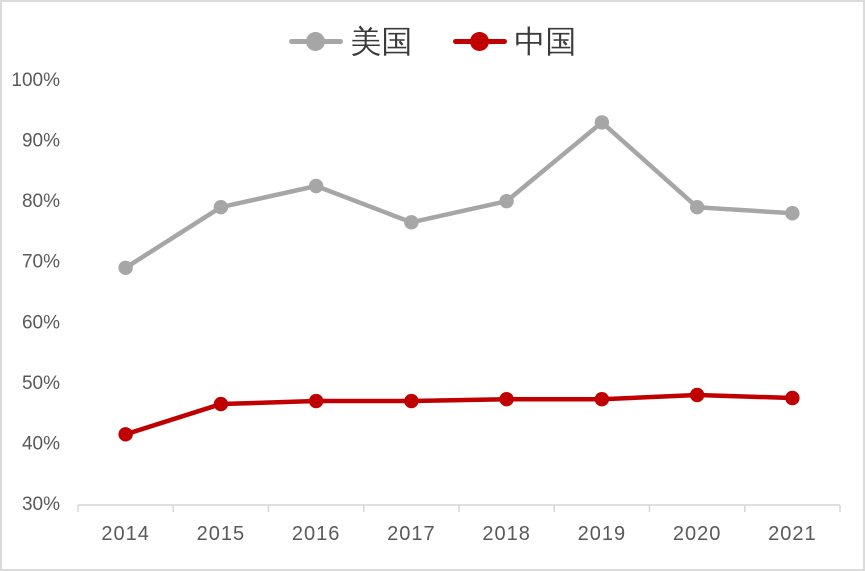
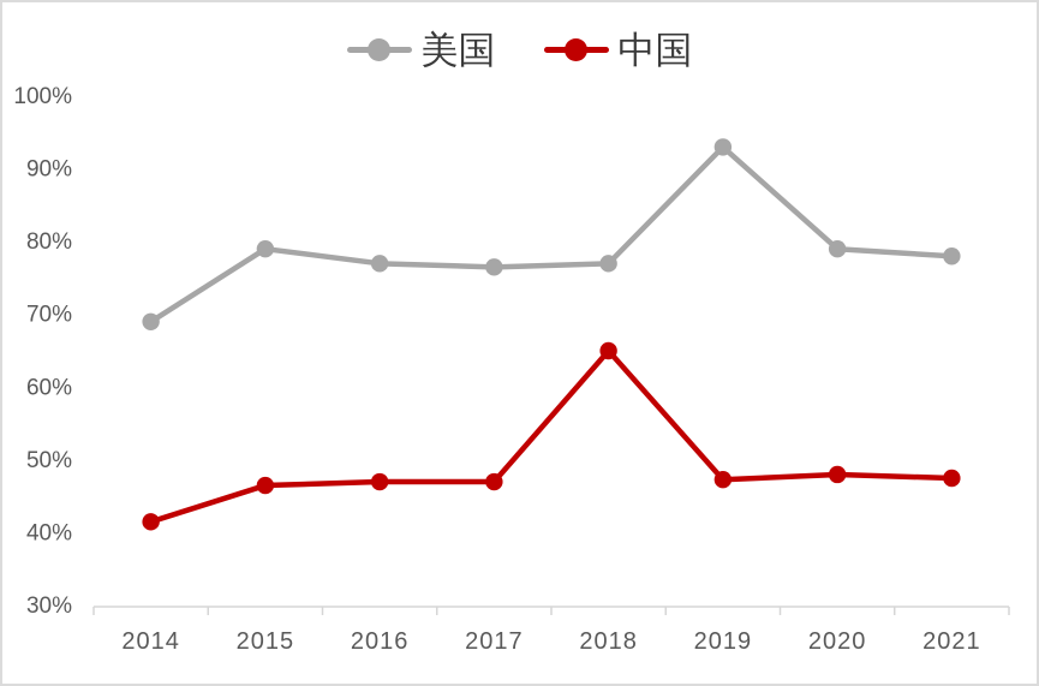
美国/2016: 82% -> 77%
美国/2018: 80% -> 77%
中国/2018: 47% -> 65%
